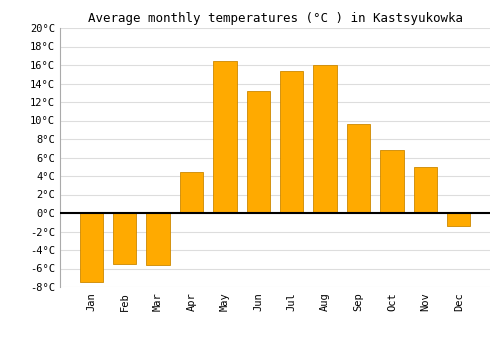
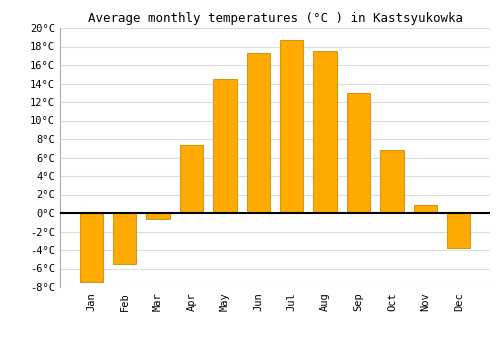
Mar: -5.6°C -> -0.7°C
Apr: 4.4°C -> 7.3°C
May: 16.4°C -> 14.5°C
Jun: 13.2°C -> 17.3°C
Jul: 15.4°C -> 18.7°C
Aug: 16.0°C -> 17.5°C
Sep: 9.6°C -> 13.0°C
Nov: 5.0°C -> 0.9°C
Dec: -1.4°C -> -3.8°C
